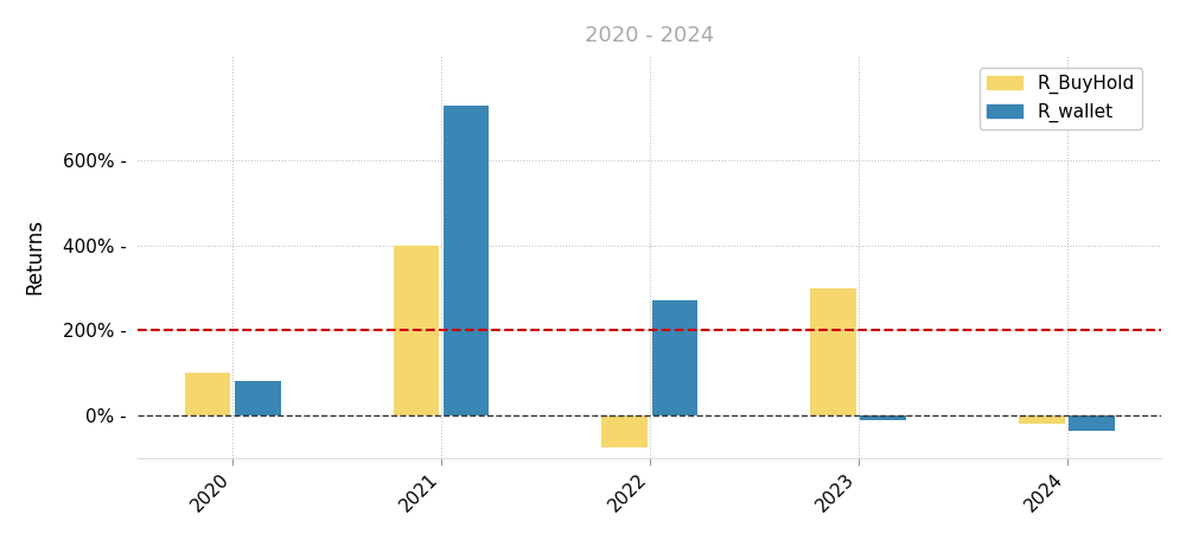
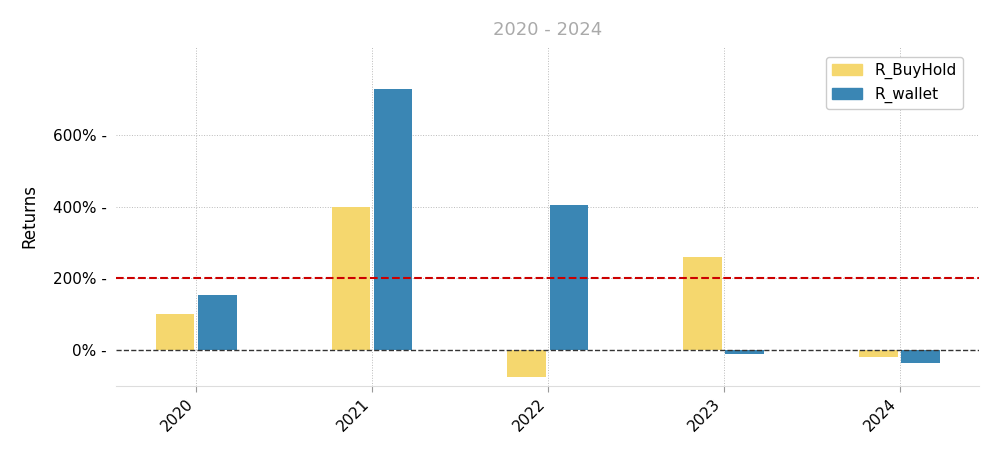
R_wallet/2020: 80% - -> 155% -
R_wallet/2022: 270% - -> 405% -
R_BuyHold/2023: 300% - -> 260% -
